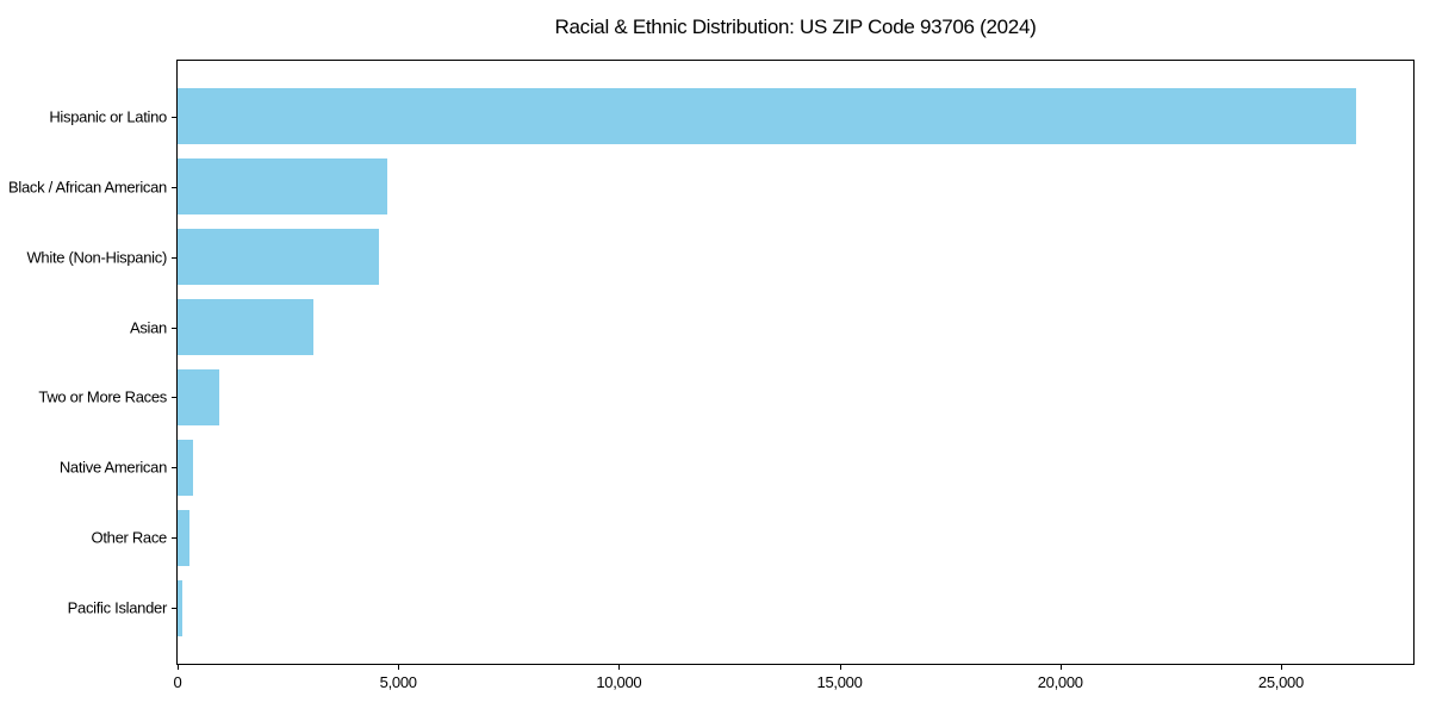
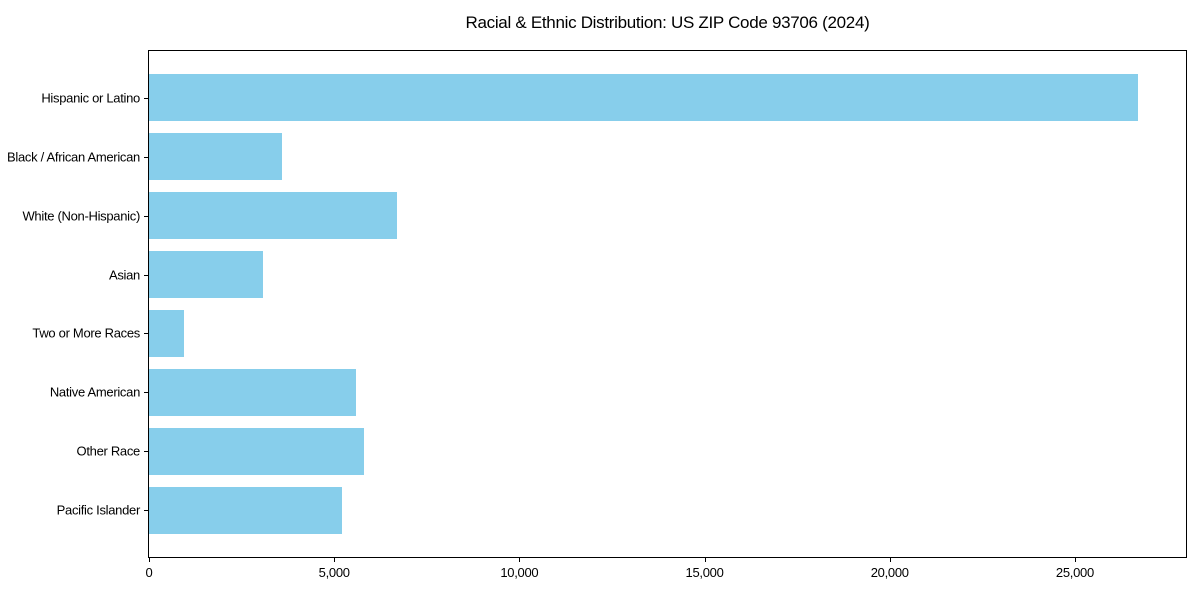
Black / African American: 4700 -> 3600
White (Non-Hispanic): 4600 -> 6700
Native American: 300 -> 5600
Other Race: 300 -> 5800
Pacific Islander: 100 -> 5200
